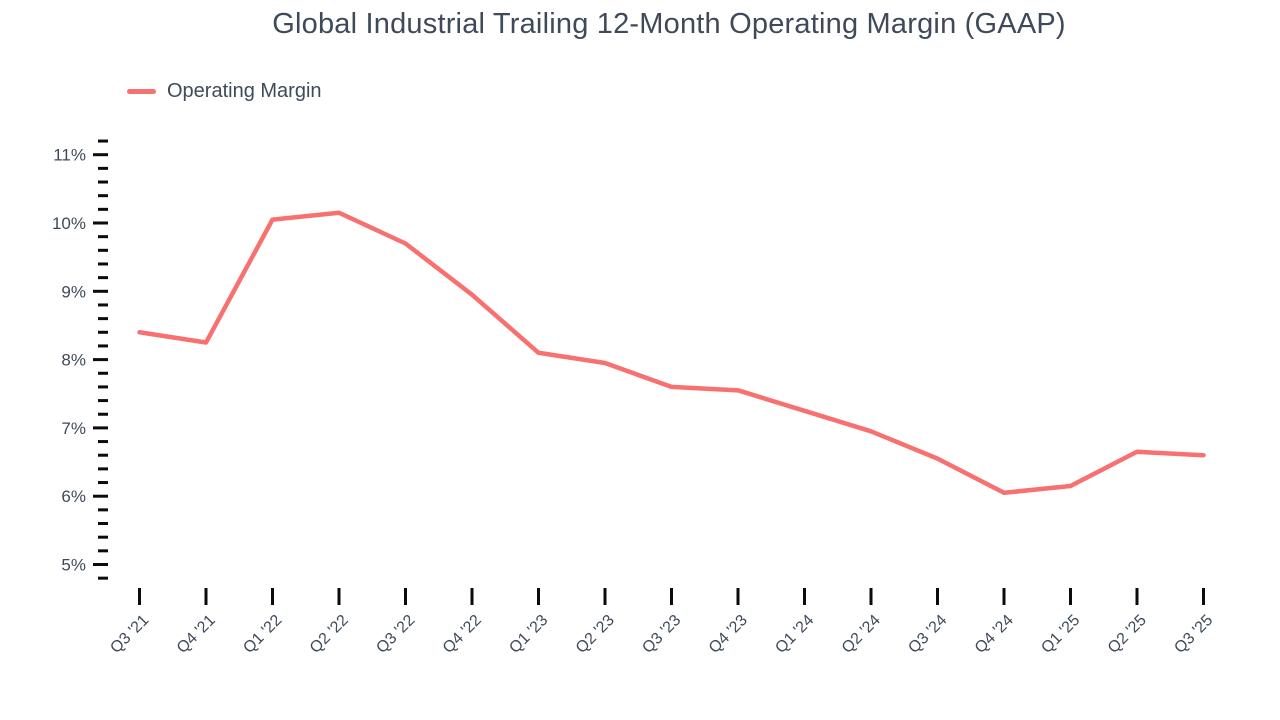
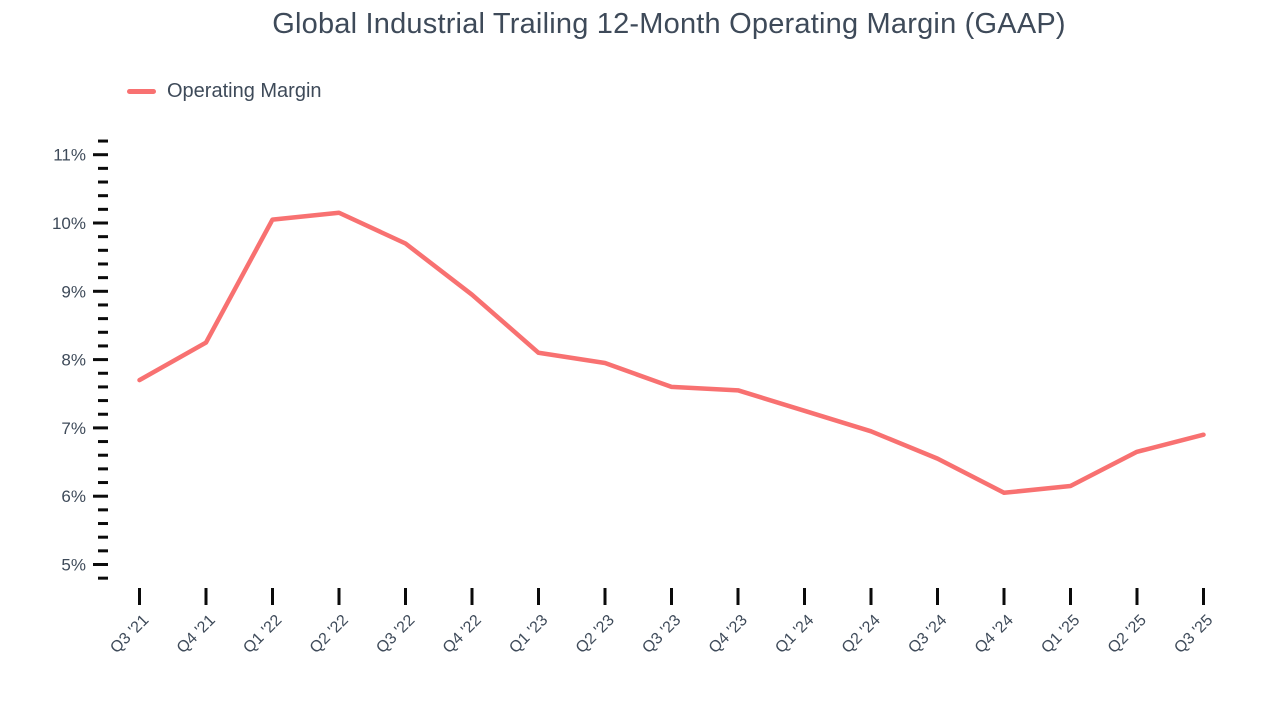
Q3 '21: 8.4% -> 7.7%
Q3 '25: 6.6% -> 6.9%
